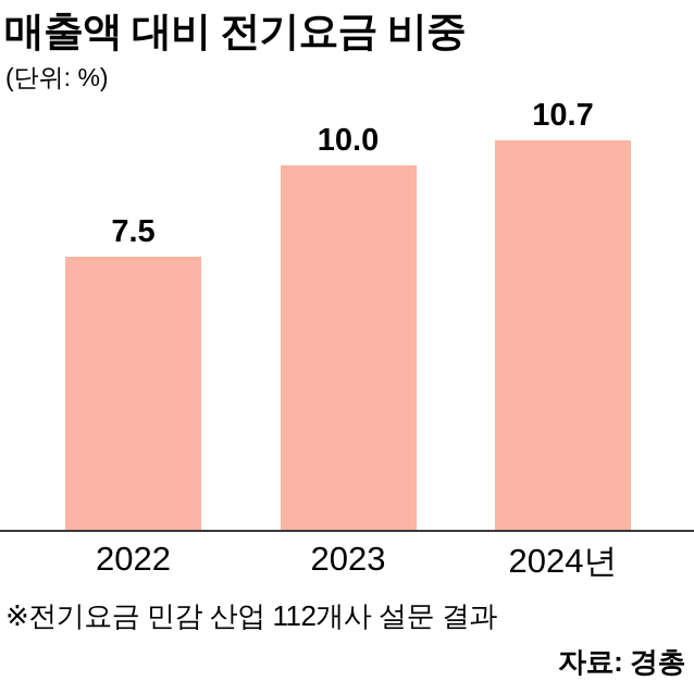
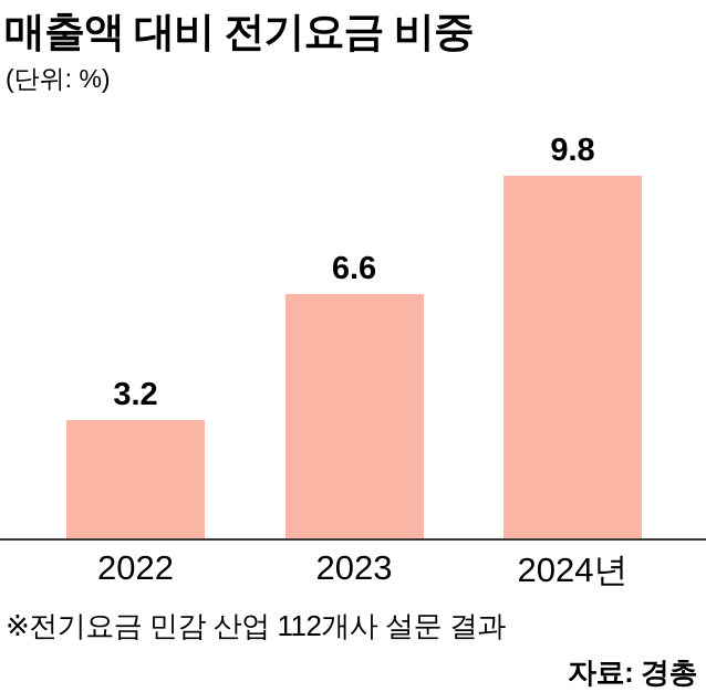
2022: 7.5 -> 3.2
2023: 10.0 -> 6.6
2024년: 10.7 -> 9.8
